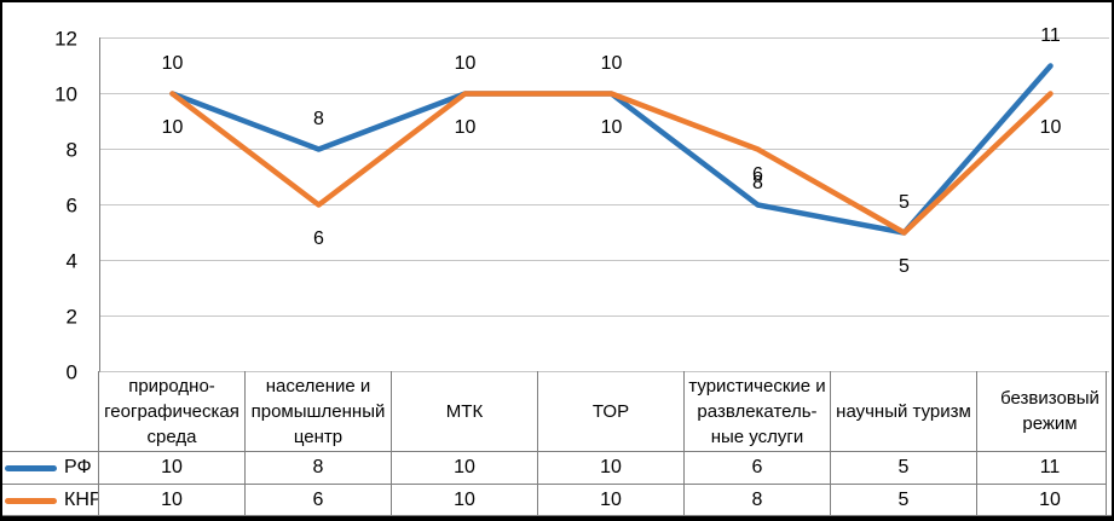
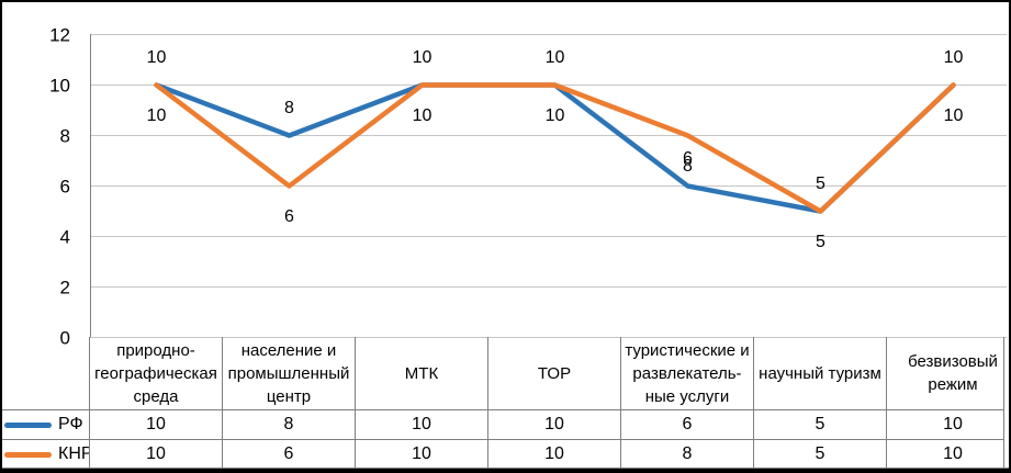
РФ/безвизовый режим: 11 -> 10
